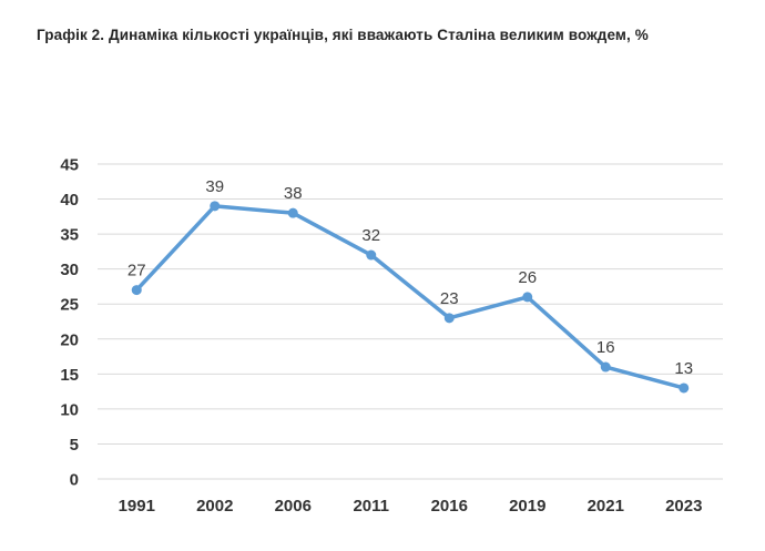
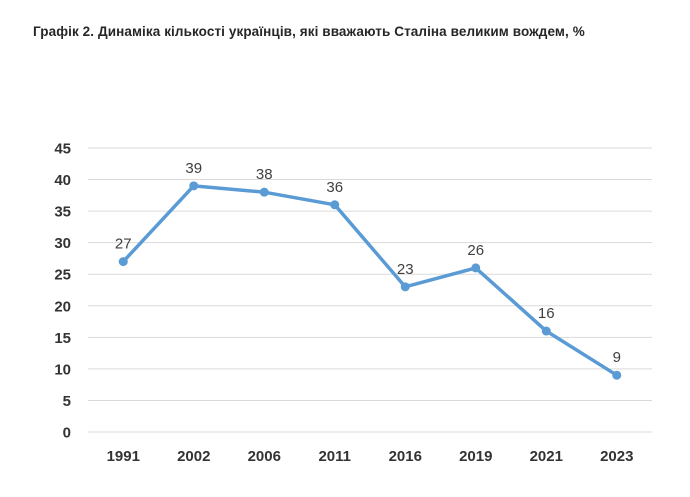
2011: 32 -> 36
2023: 13 -> 9
